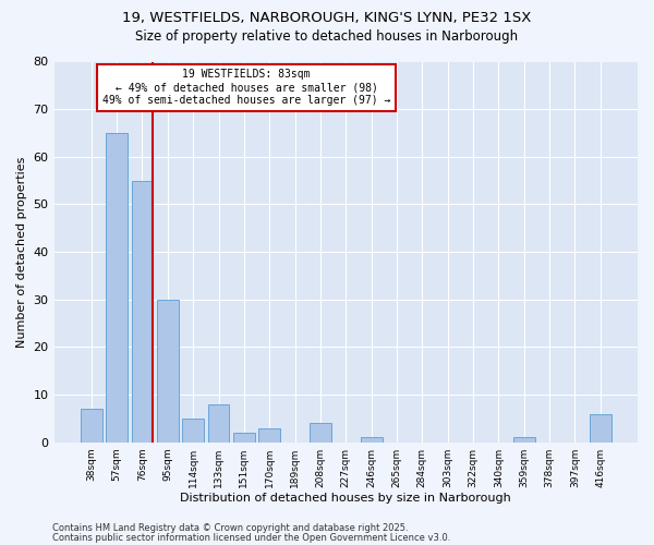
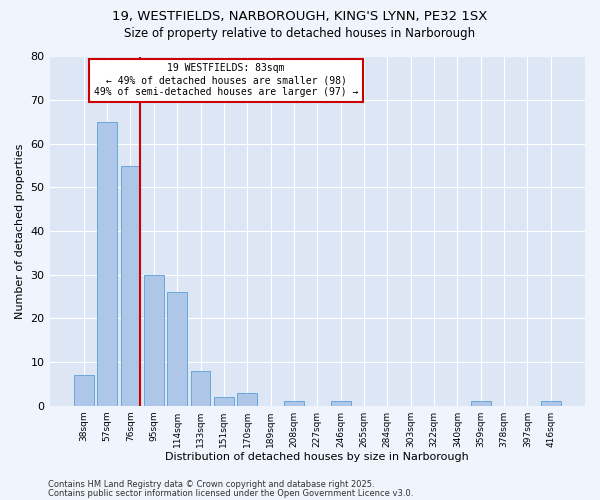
114sqm: 5 -> 26
208sqm: 4 -> 1
416sqm: 6 -> 1
